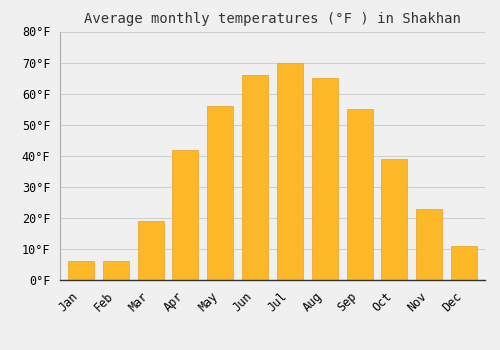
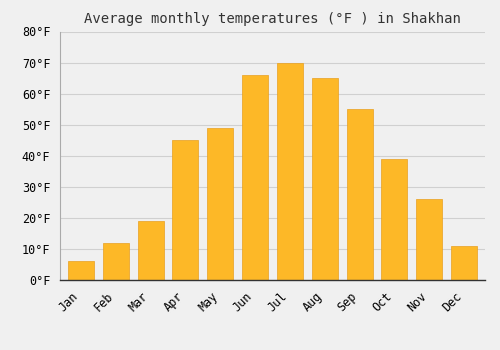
Feb: 6°F -> 12°F
Apr: 42°F -> 45°F
May: 56°F -> 49°F
Nov: 23°F -> 26°F
